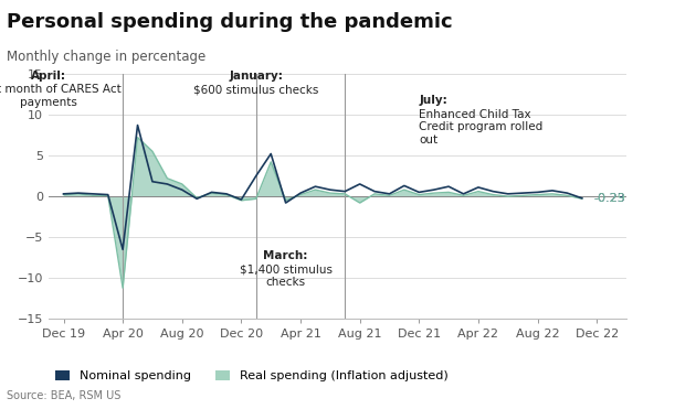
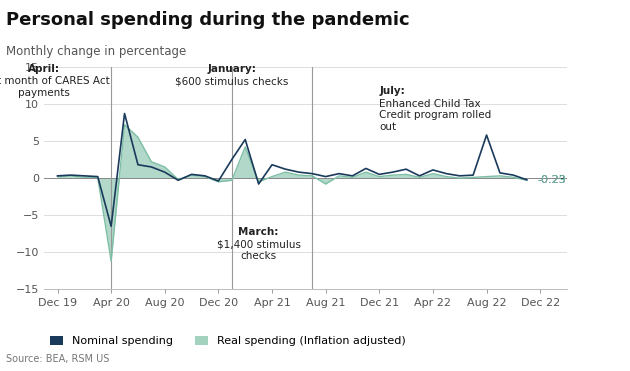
Nominal spending/Apr 21: 0.4 -> 1.8
Nominal spending/Aug 21: 1.5 -> 0.2
Nominal spending/Aug 22: 0.5 -> 5.8
